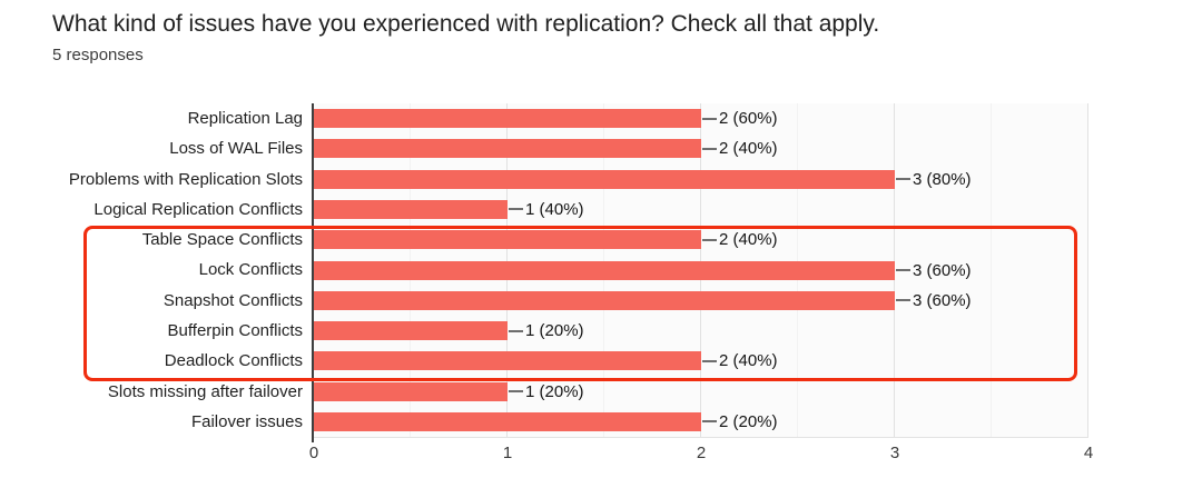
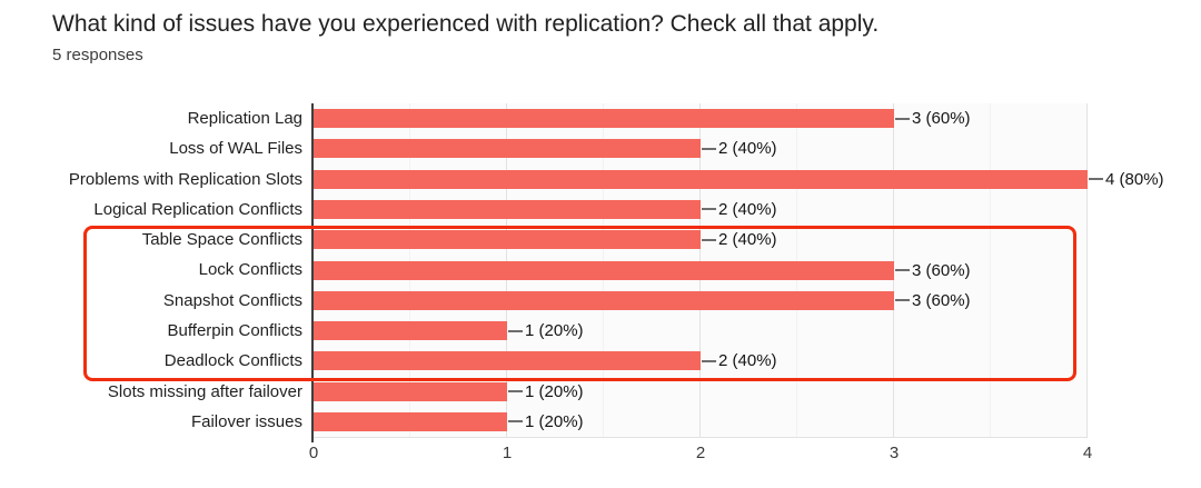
Replication Lag: 2 -> 3
Problems with Replication Slots: 3 -> 4
Logical Replication Conflicts: 1 -> 2
Failover issues: 2 -> 1
